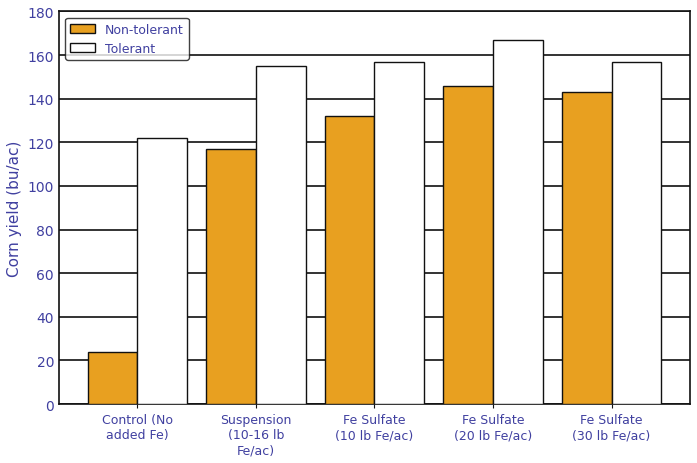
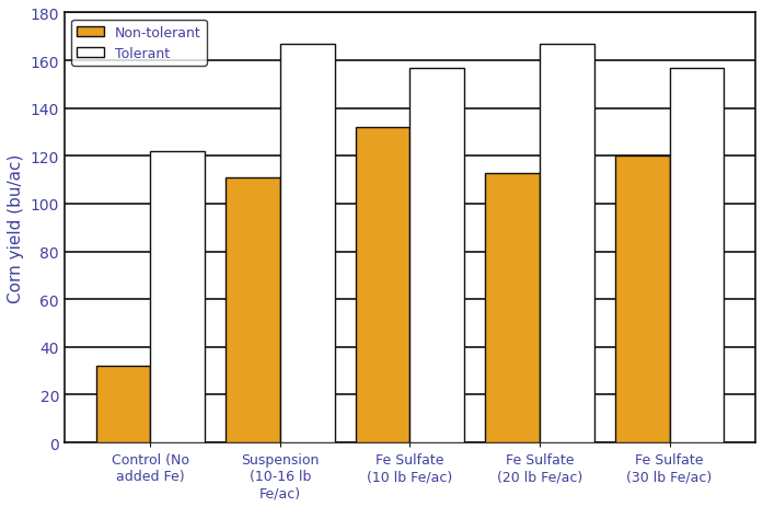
Non-tolerant/Control (No added Fe): 24 -> 32
Non-tolerant/Suspension (10-16 lb Fe/ac): 117 -> 111
Tolerant/Suspension (10-16 lb Fe/ac): 155 -> 167
Non-tolerant/Fe Sulfate (20 lb Fe/ac): 146 -> 113
Non-tolerant/Fe Sulfate (30 lb Fe/ac): 143 -> 120
